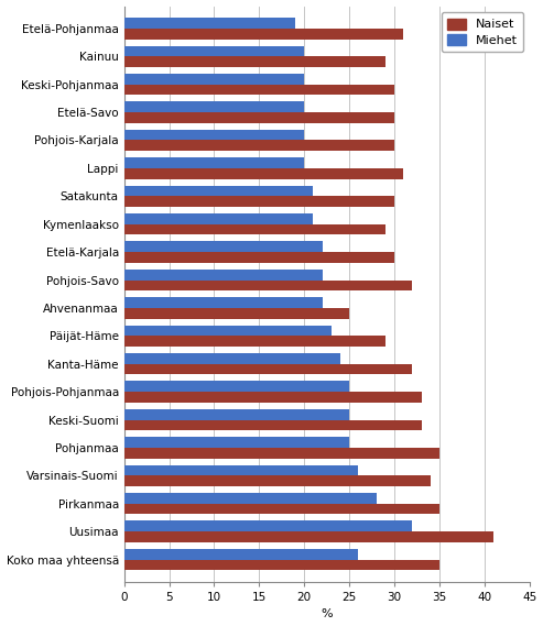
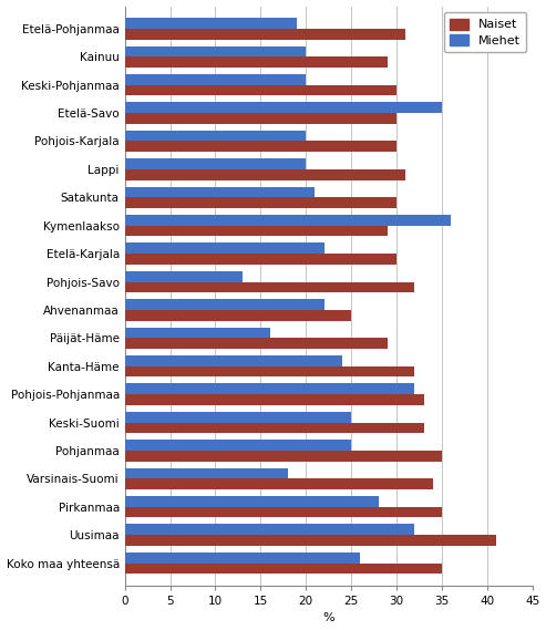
Miehet/Etelä-Savo: 20 -> 35
Miehet/Kymenlaakso: 21 -> 36
Miehet/Pohjois-Savo: 22 -> 13
Miehet/Päijät-Häme: 23 -> 16
Miehet/Pohjois-Pohjanmaa: 25 -> 32
Miehet/Varsinais-Suomi: 26 -> 18
